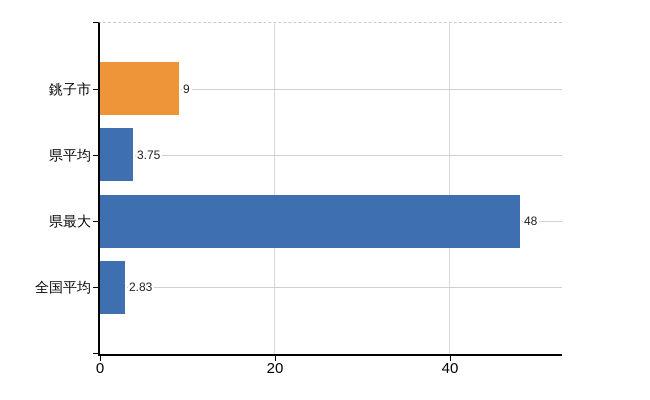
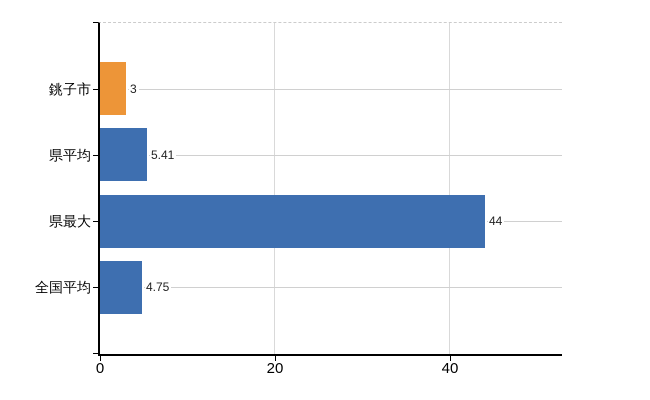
銚子市: 9 -> 3
県平均: 3.75 -> 5.41
県最大: 48 -> 44
全国平均: 2.83 -> 4.75
